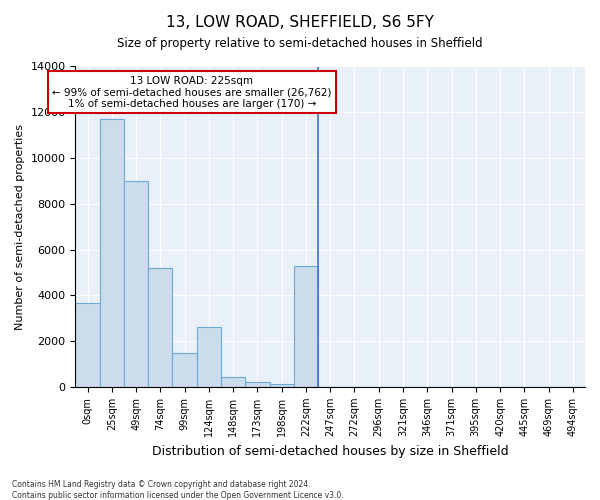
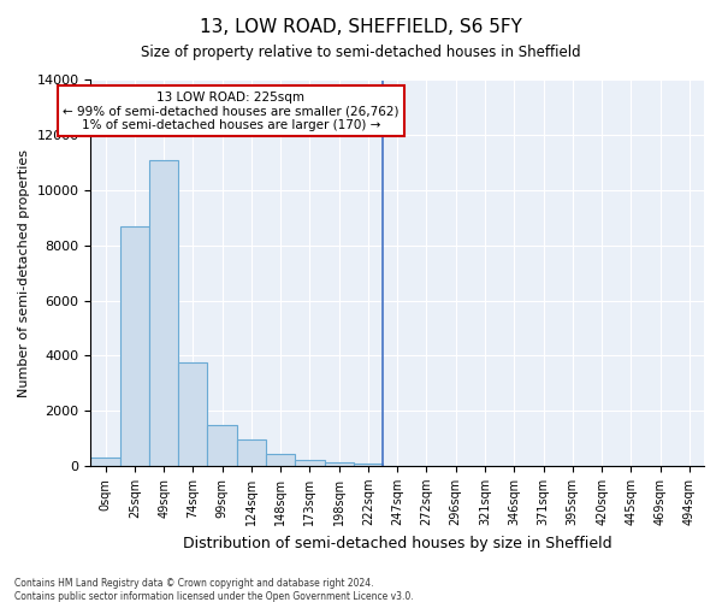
0sqm: 3650 -> 300
25sqm: 11700 -> 8700
49sqm: 9000 -> 11100
74sqm: 5200 -> 3750
124sqm: 2600 -> 950
222sqm: 5300 -> 90
